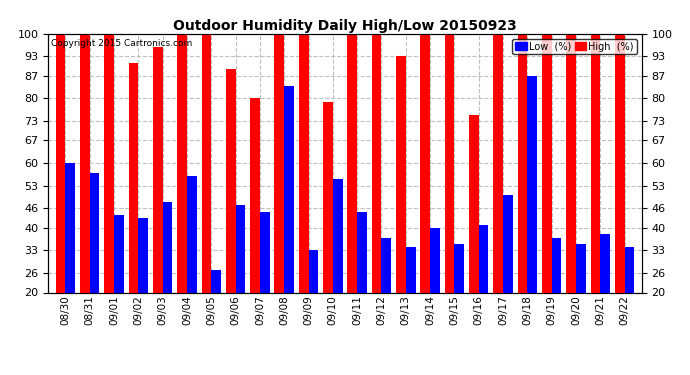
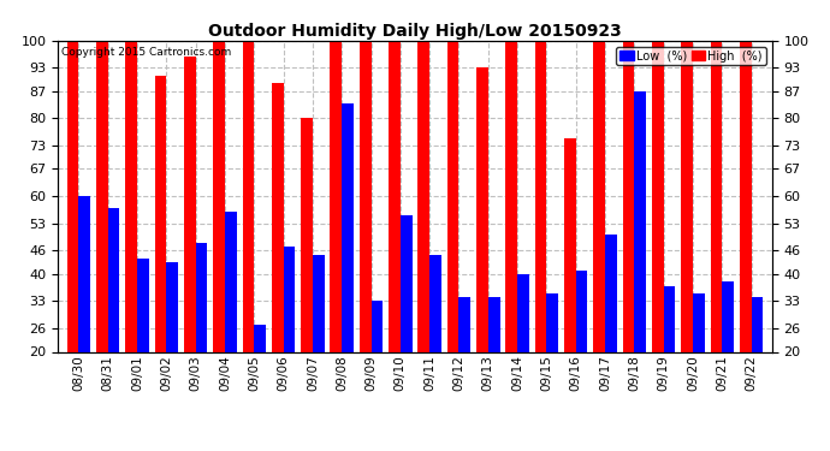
High (%)/09/10: 79 -> 100
Low (%)/09/12: 37 -> 34
